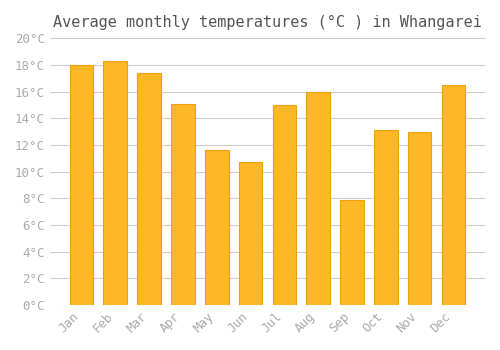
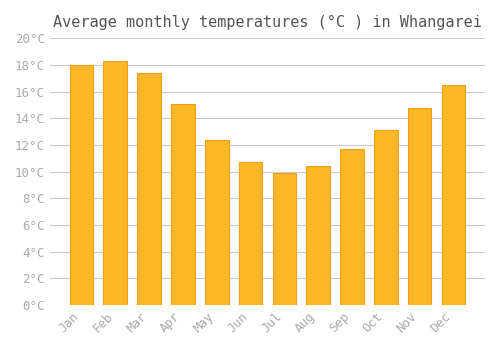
May: 11.6°C -> 12.4°C
Jul: 15.0°C -> 9.9°C
Aug: 16.0°C -> 10.4°C
Sep: 7.9°C -> 11.7°C
Nov: 13.0°C -> 14.8°C
